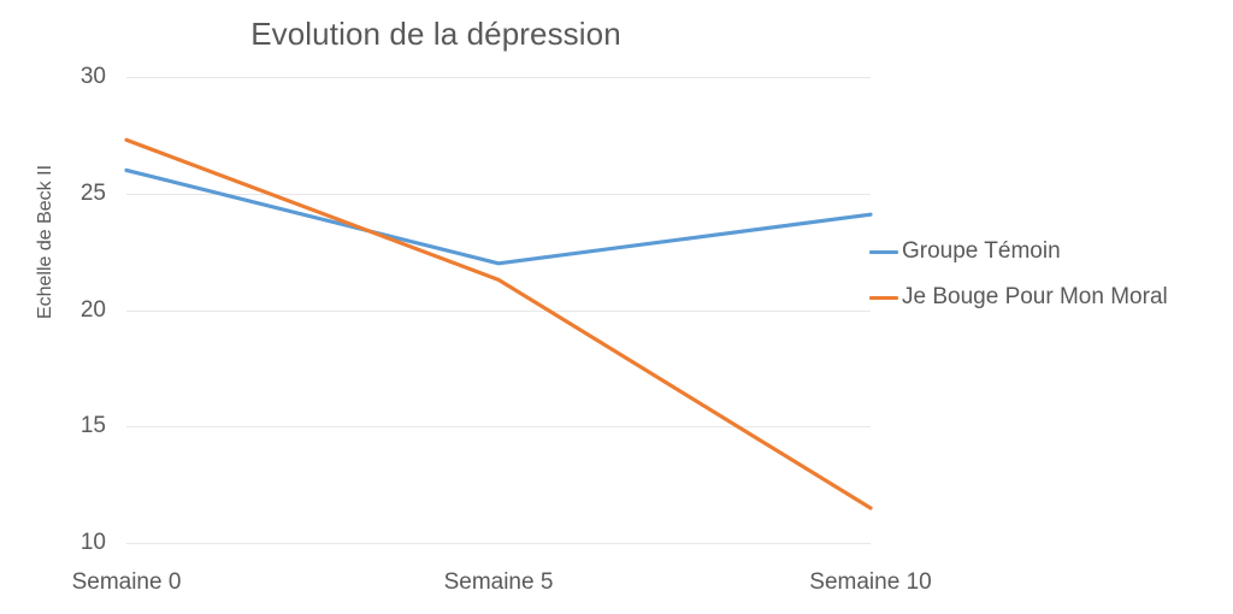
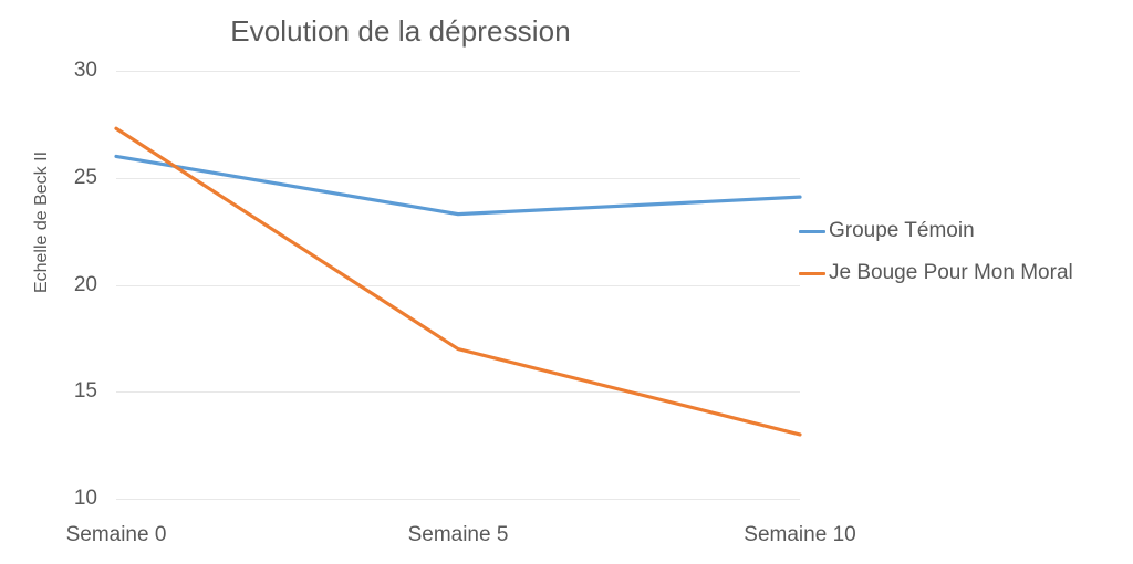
Groupe Témoin/Semaine 5: 22.0 -> 23.3
Je Bouge Pour Mon Moral/Semaine 5: 21.3 -> 17.0
Je Bouge Pour Mon Moral/Semaine 10: 11.5 -> 13.0
